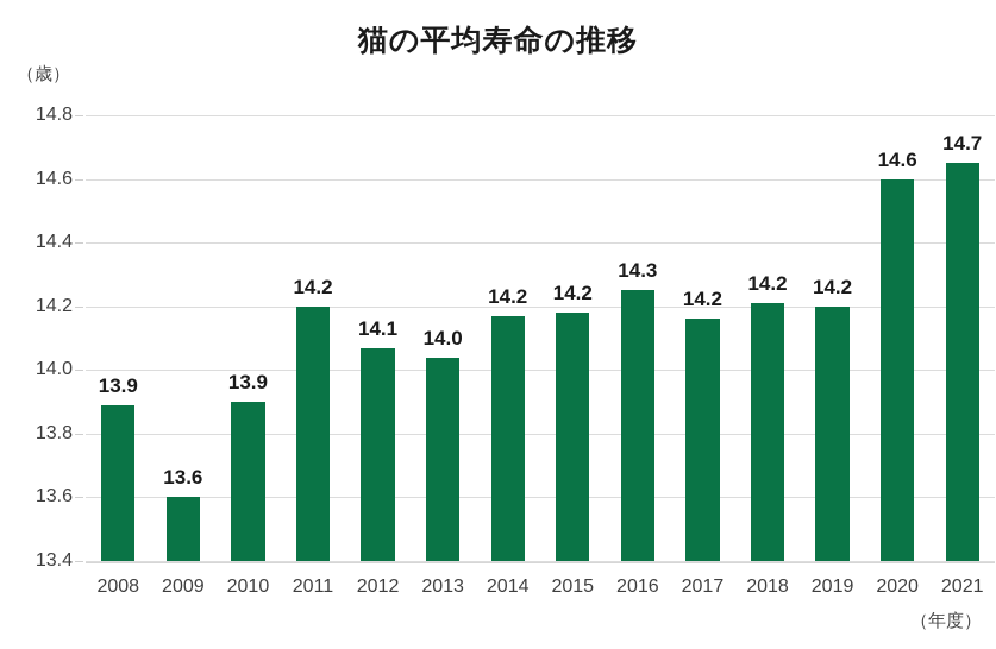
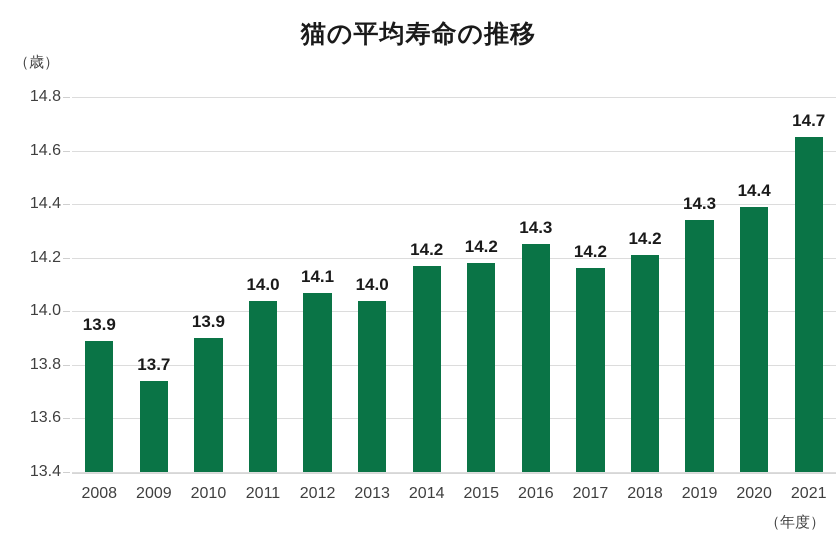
2009: 13.6 -> 13.7
2011: 14.2 -> 14.0
2019: 14.2 -> 14.3
2020: 14.6 -> 14.4
